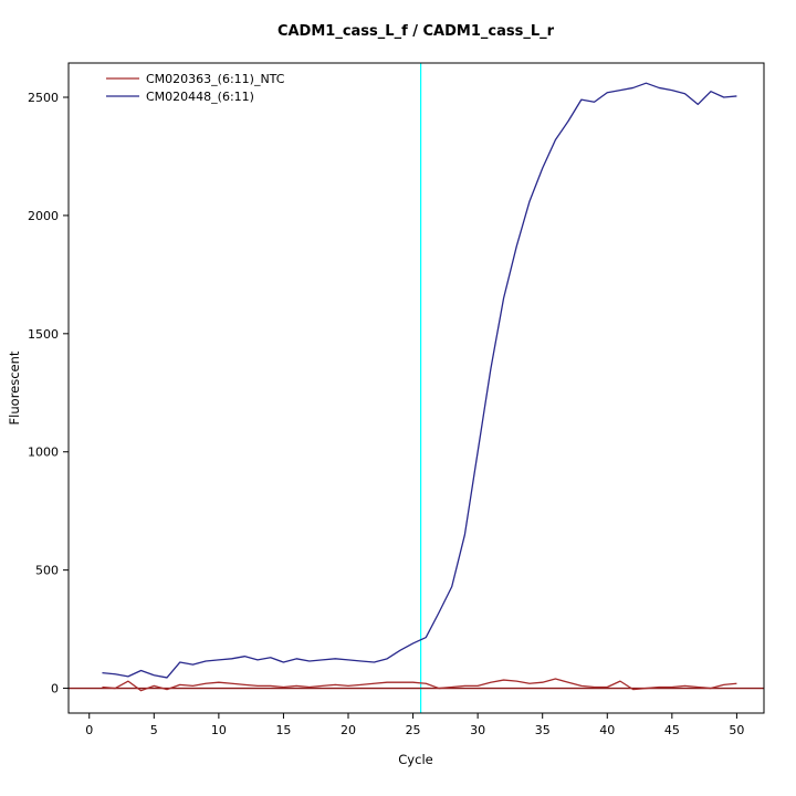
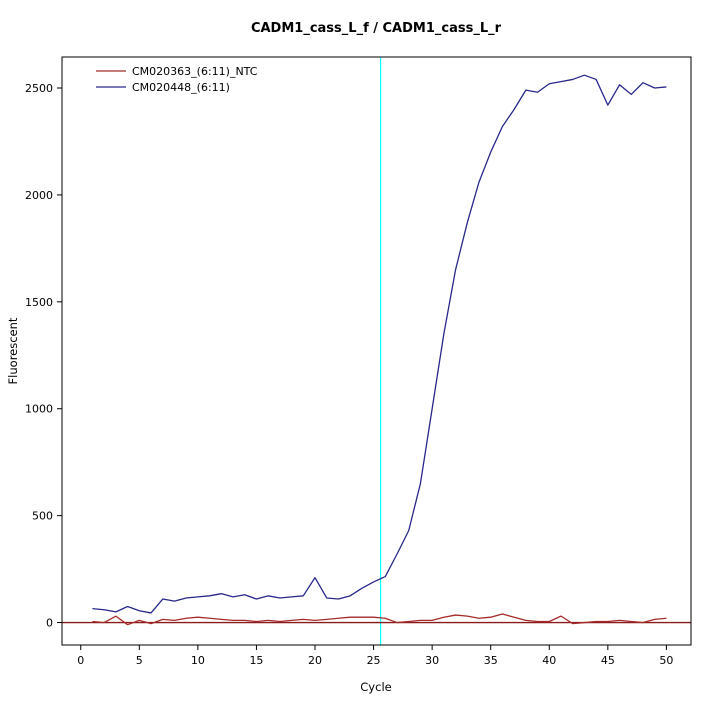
CM020448_(6:11)/20: 120 -> 210
CM020448_(6:11)/45: 2530 -> 2420
